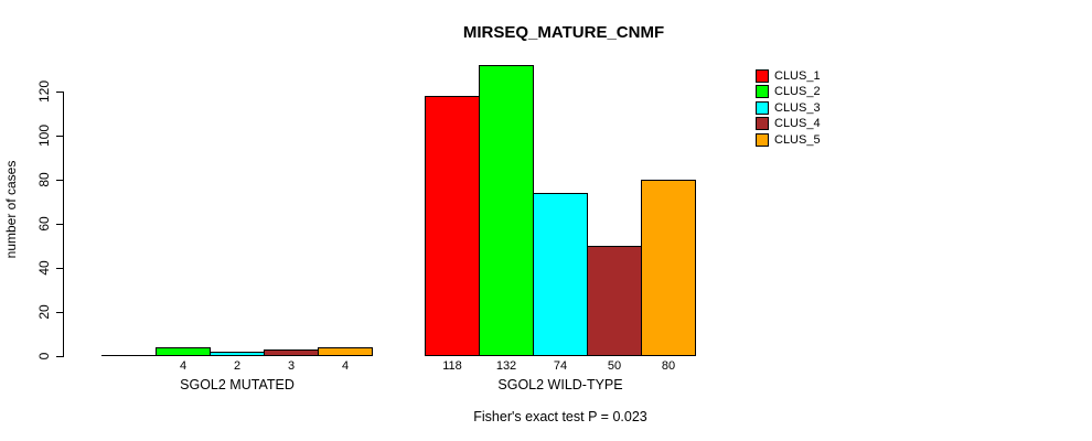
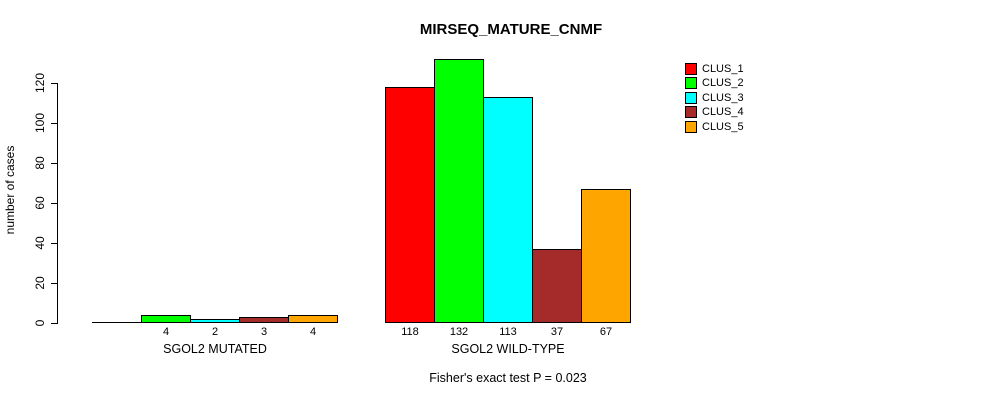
CLUS_3/SGOL2 WILD-TYPE: 74 -> 113
CLUS_4/SGOL2 WILD-TYPE: 50 -> 37
CLUS_5/SGOL2 WILD-TYPE: 80 -> 67
